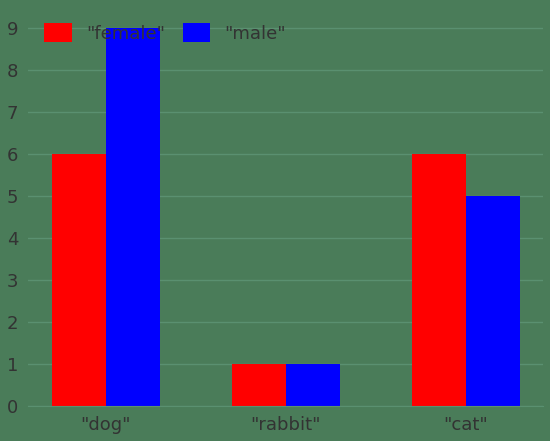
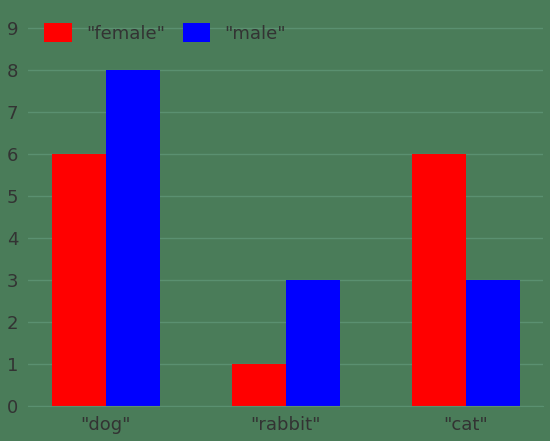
"male"/"dog": 9 -> 8
"male"/"rabbit": 1 -> 3
"male"/"cat": 5 -> 3
